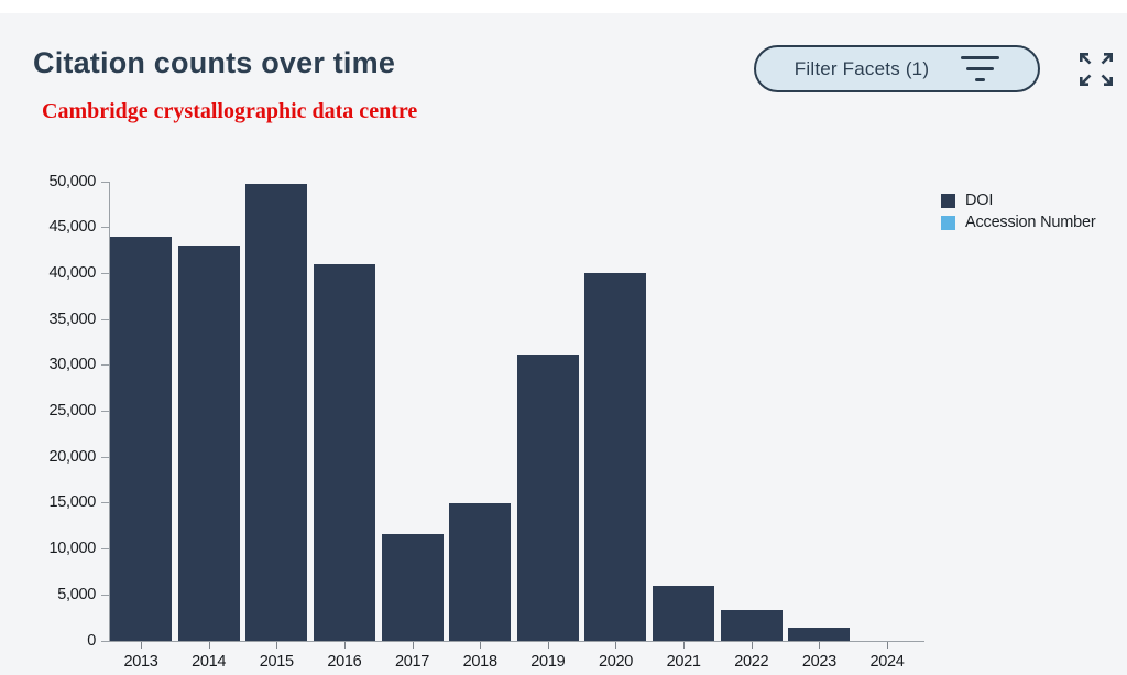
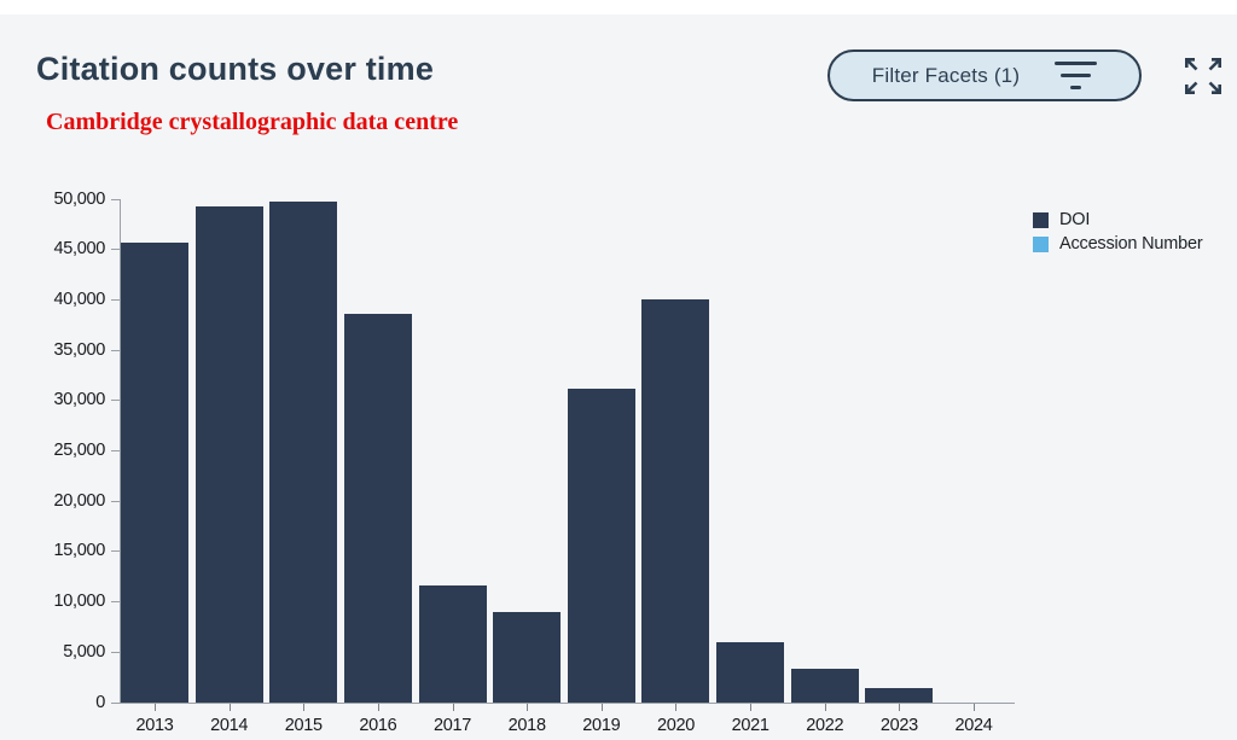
DOI/2013: 44000 -> 46000
DOI/2014: 43000 -> 49000
DOI/2016: 41000 -> 39000
DOI/2018: 15000 -> 9000
